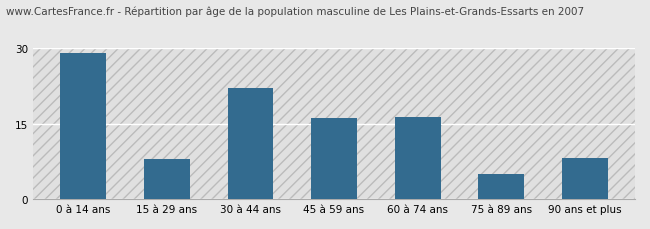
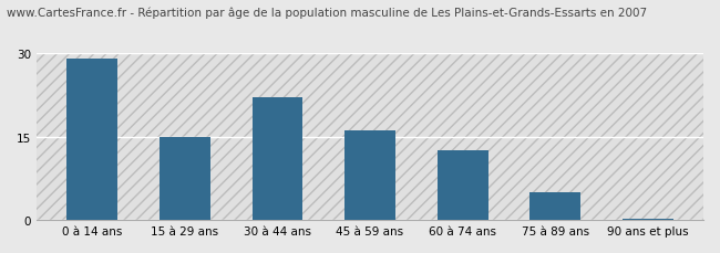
15 à 29 ans: 8.0 -> 15.0
60 à 74 ans: 16.2 -> 12.5
90 ans et plus: 8.2 -> 0.3
